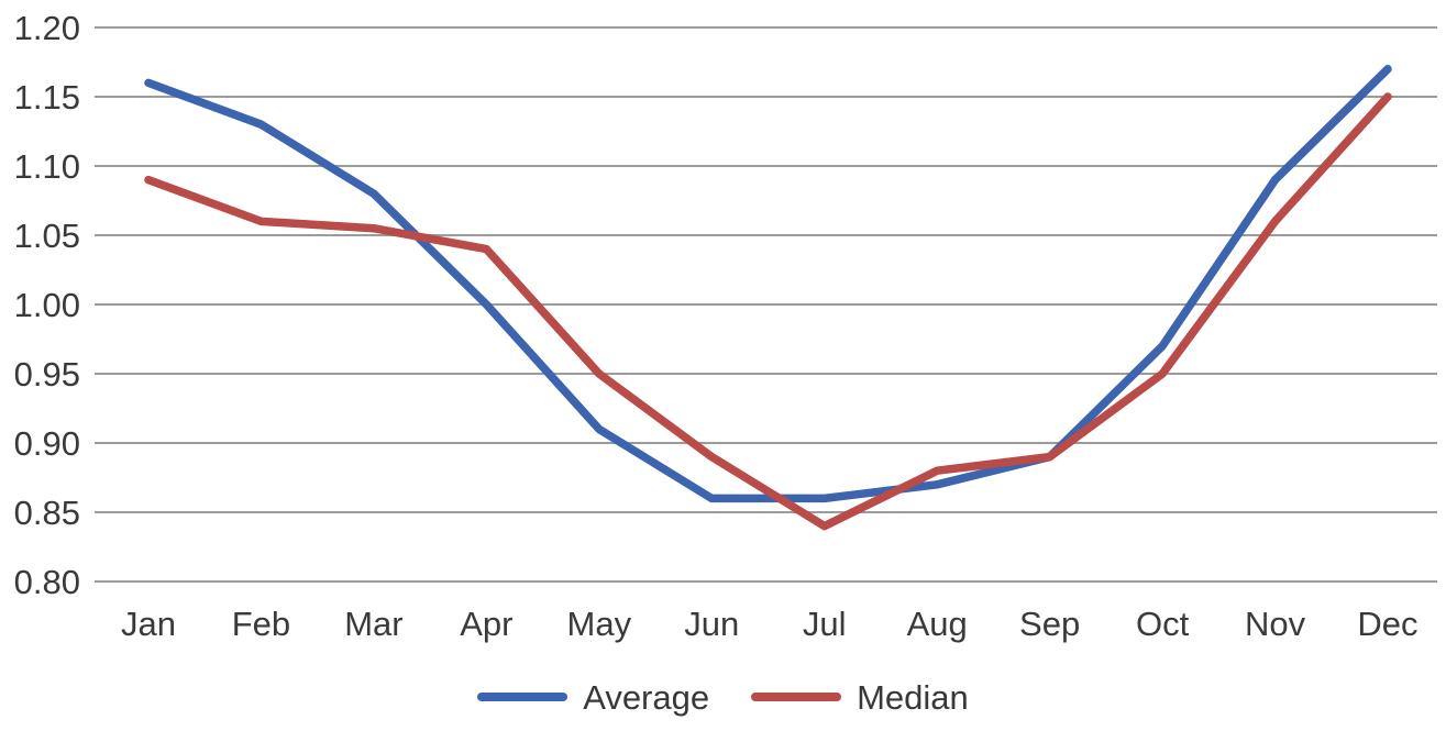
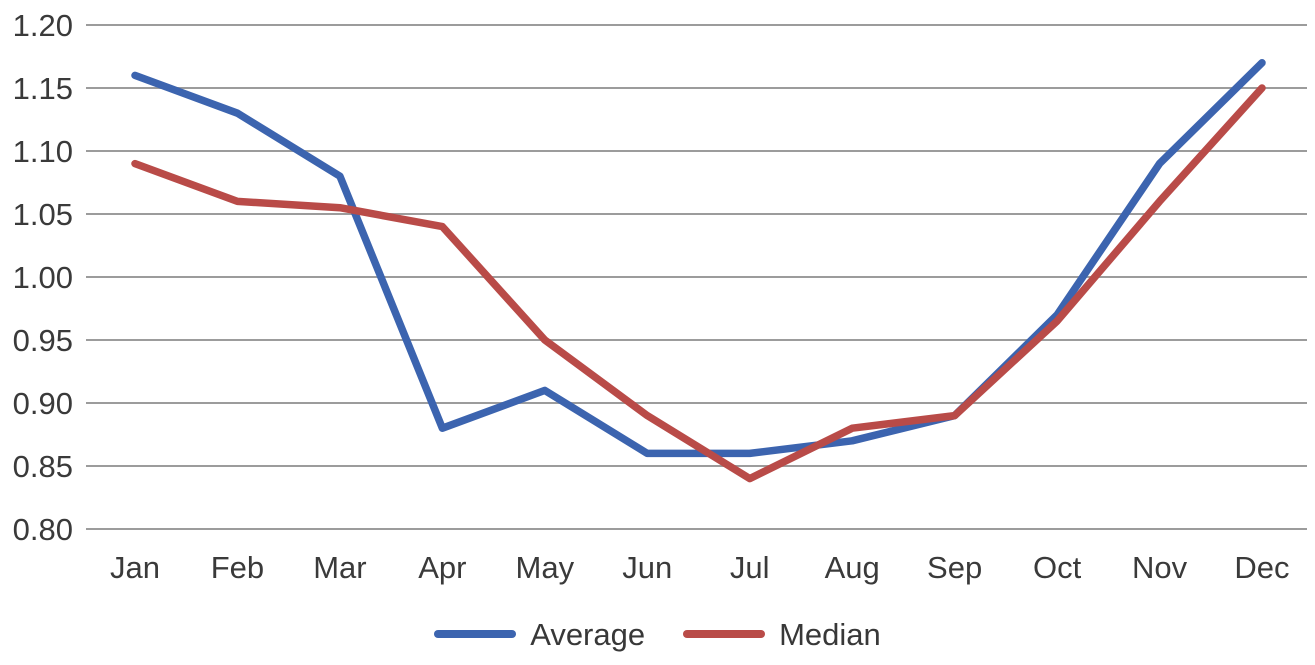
Average/Apr: 1.00 -> 0.88
Median/Oct: 0.950 -> 0.965
